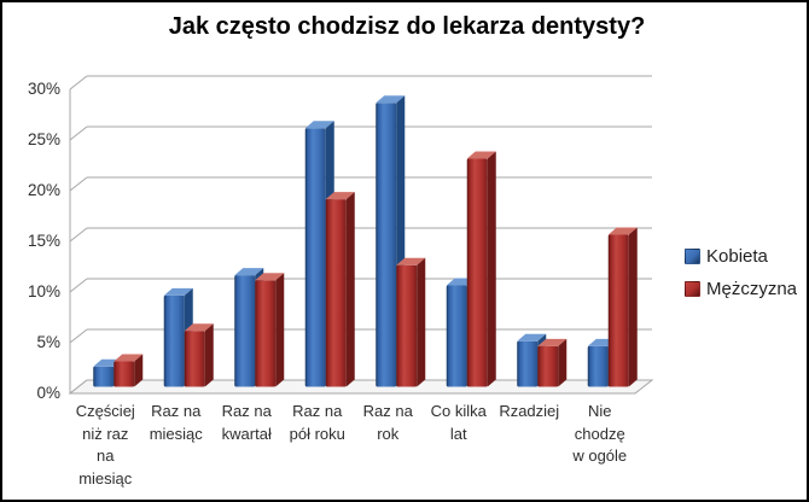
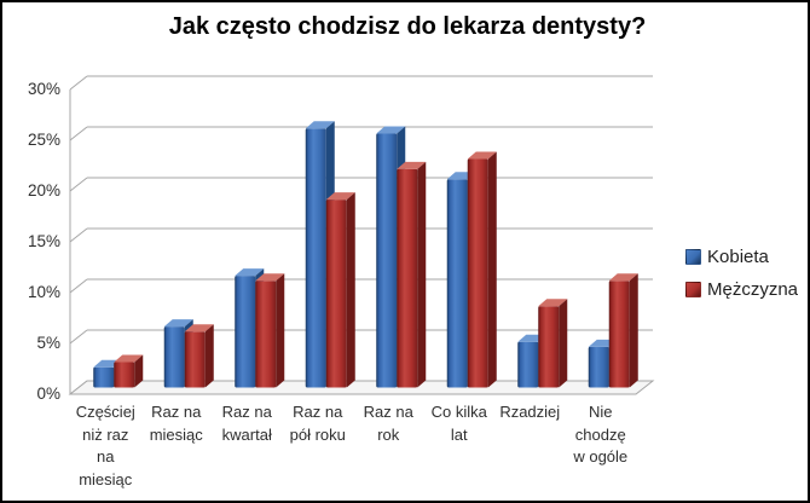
Kobieta/Raz na miesiąc: 9% -> 6%
Kobieta/Raz na rok: 28% -> 25%
Mężczyzna/Raz na rok: 12% -> 22%
Kobieta/Co kilka lat: 10% -> 20%
Mężczyzna/Rzadziej: 4% -> 8%
Mężczyzna/Nie chodzę w ogóle: 15% -> 10%
